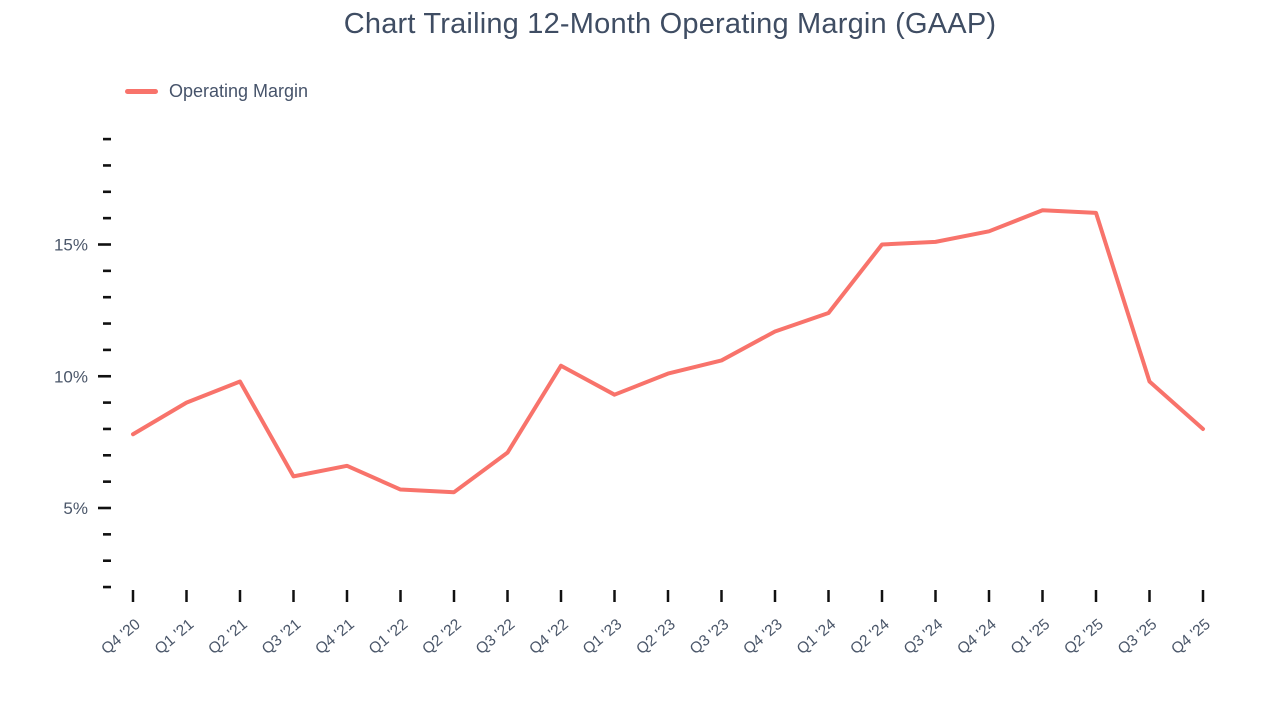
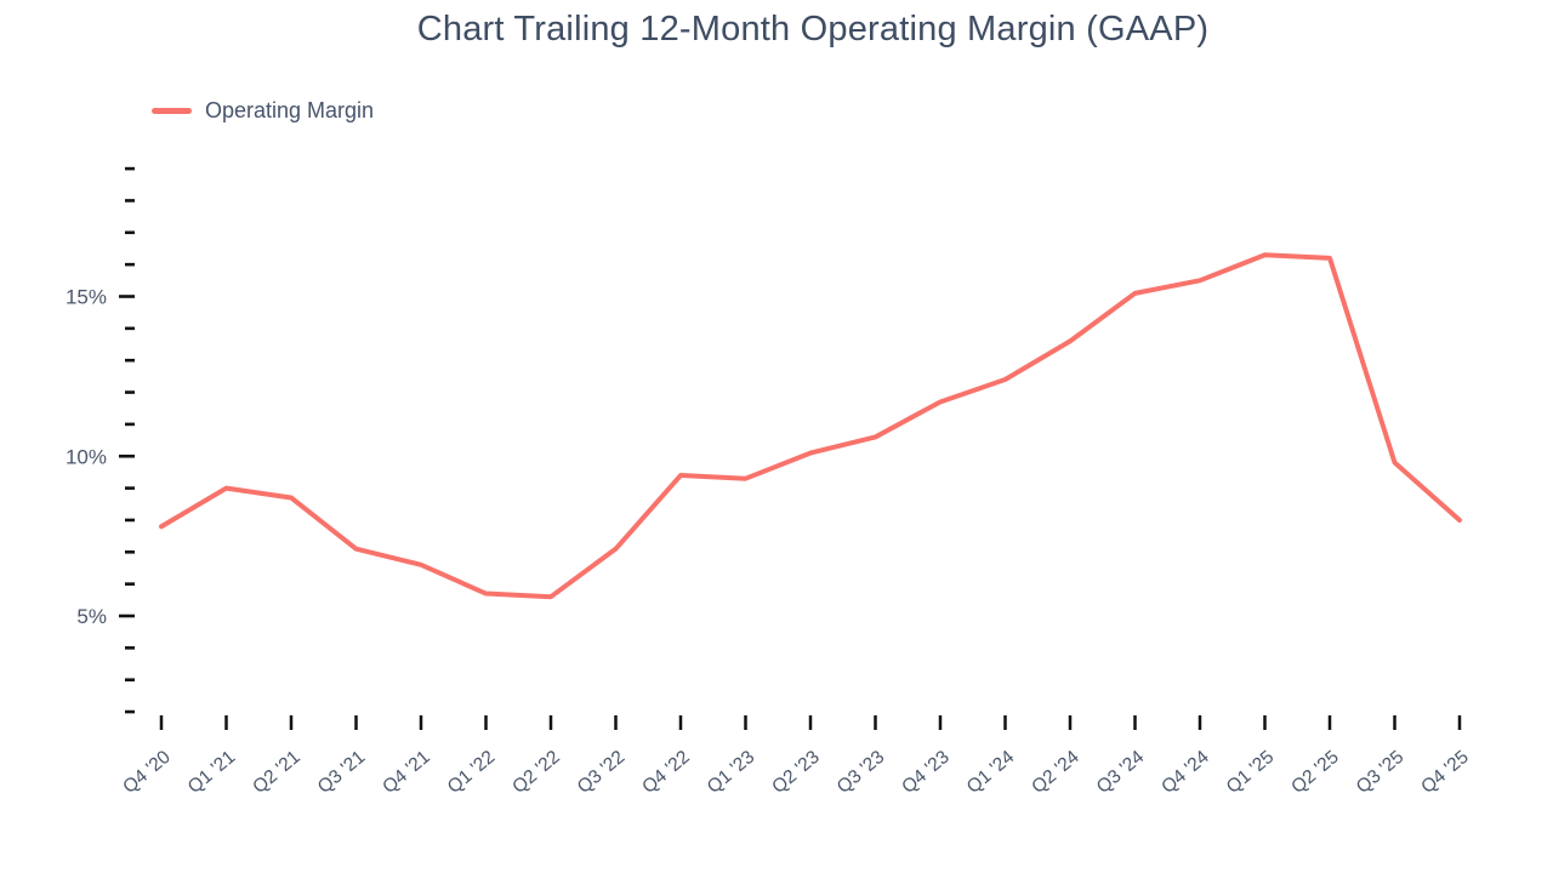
Q2 '21: 9.8% -> 8.7%
Q3 '21: 6.2% -> 7.1%
Q4 '22: 10.4% -> 9.4%
Q2 '24: 15.0% -> 13.6%
